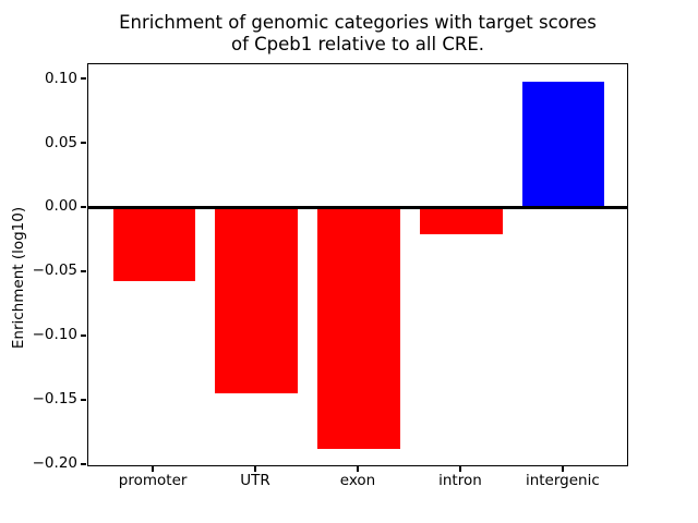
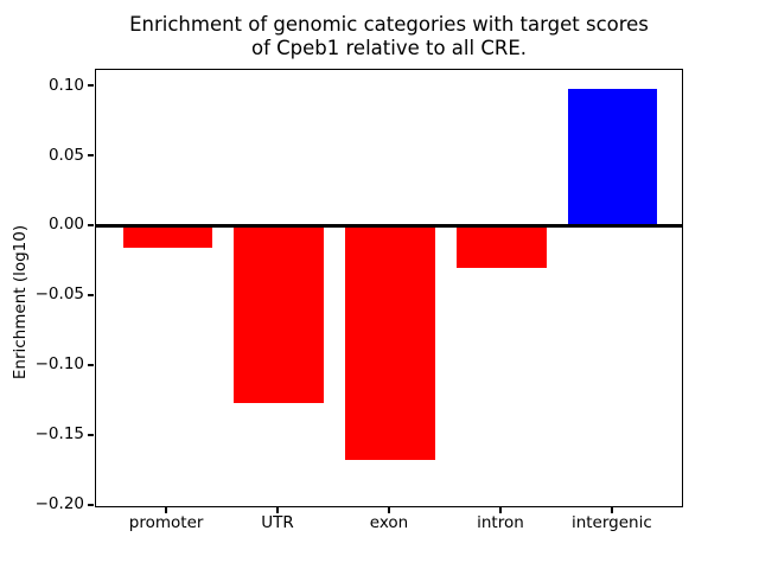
promoter: -0.057 -> -0.015
UTR: -0.144 -> -0.126
exon: -0.187 -> -0.167
intron: -0.020 -> -0.030
